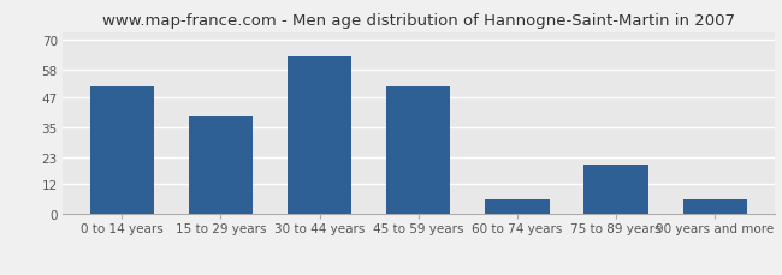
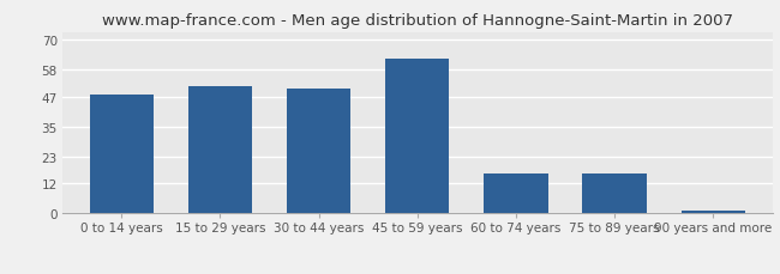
0 to 14 years: 51 -> 48
15 to 29 years: 39 -> 51
30 to 44 years: 63 -> 50
45 to 59 years: 51 -> 62
60 to 74 years: 6 -> 16
75 to 89 years: 20 -> 16
90 years and more: 6 -> 1
